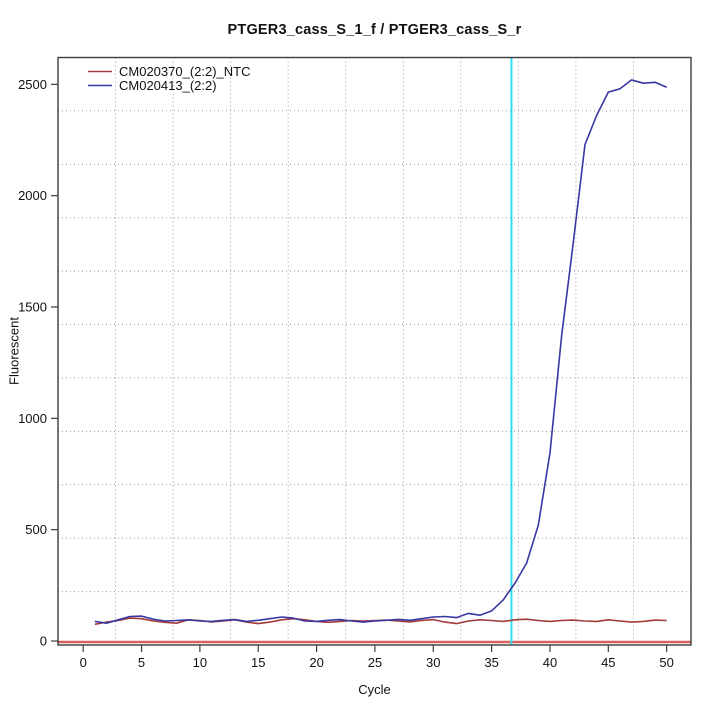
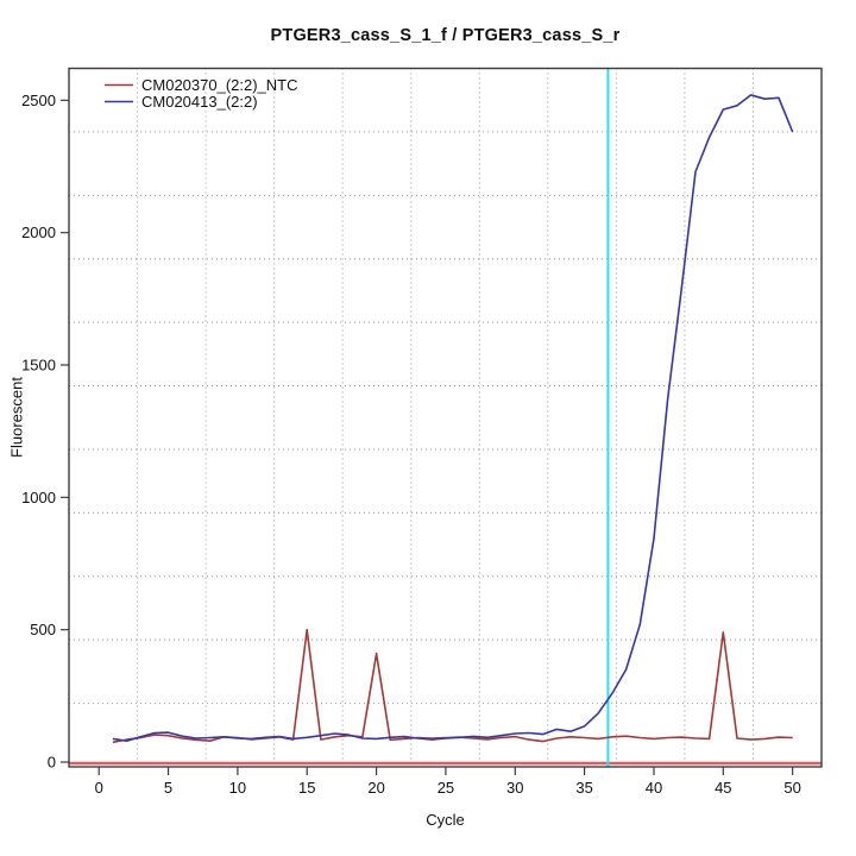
CM020370_(2:2)_NTC/15: 80 -> 500
CM020370_(2:2)_NTC/20: 90 -> 410
CM020370_(2:2)_NTC/45: 100 -> 490
CM020413_(2:2)/50: 2490 -> 2380
